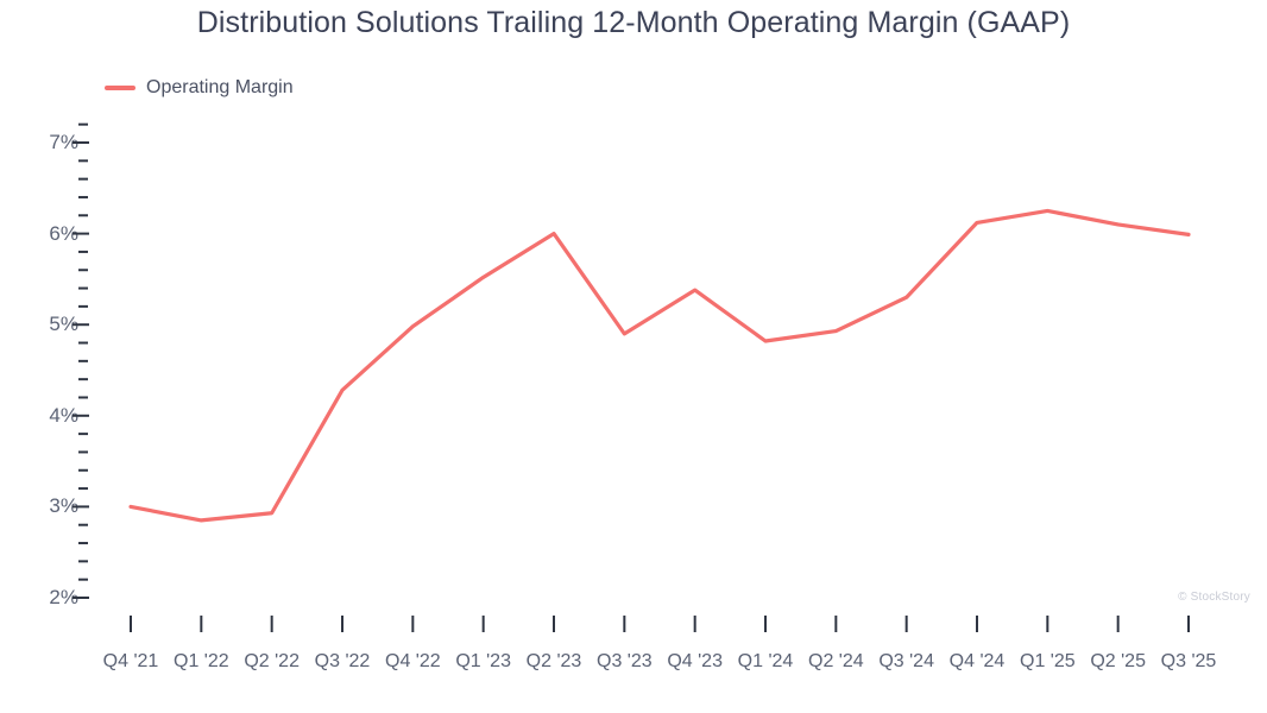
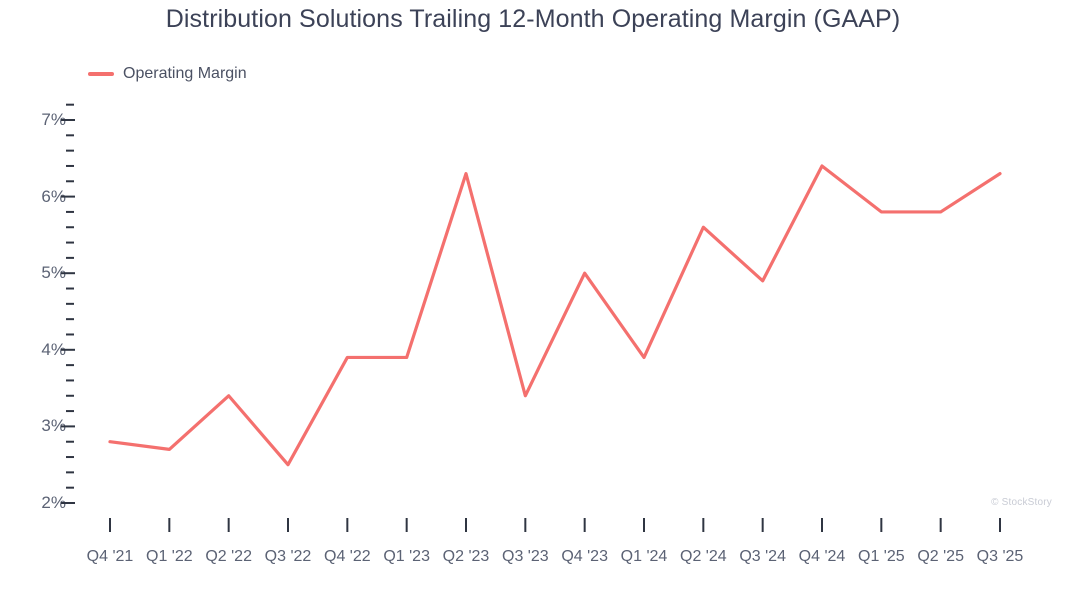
Q4 '21: 3.0% -> 2.8%
Q1 '22: 2.9% -> 2.7%
Q2 '22: 2.9% -> 3.4%
Q3 '22: 4.3% -> 2.5%
Q4 '22: 5.0% -> 3.9%
Q1 '23: 5.5% -> 3.9%
Q2 '23: 6.0% -> 6.3%
Q3 '23: 4.9% -> 3.4%
Q4 '23: 5.4% -> 5.0%
Q1 '24: 4.8% -> 3.9%
Q2 '24: 4.9% -> 5.6%
Q3 '24: 5.3% -> 4.9%
Q4 '24: 6.1% -> 6.4%
Q1 '25: 6.2% -> 5.8%
Q2 '25: 6.1% -> 5.8%
Q3 '25: 6.0% -> 6.3%
